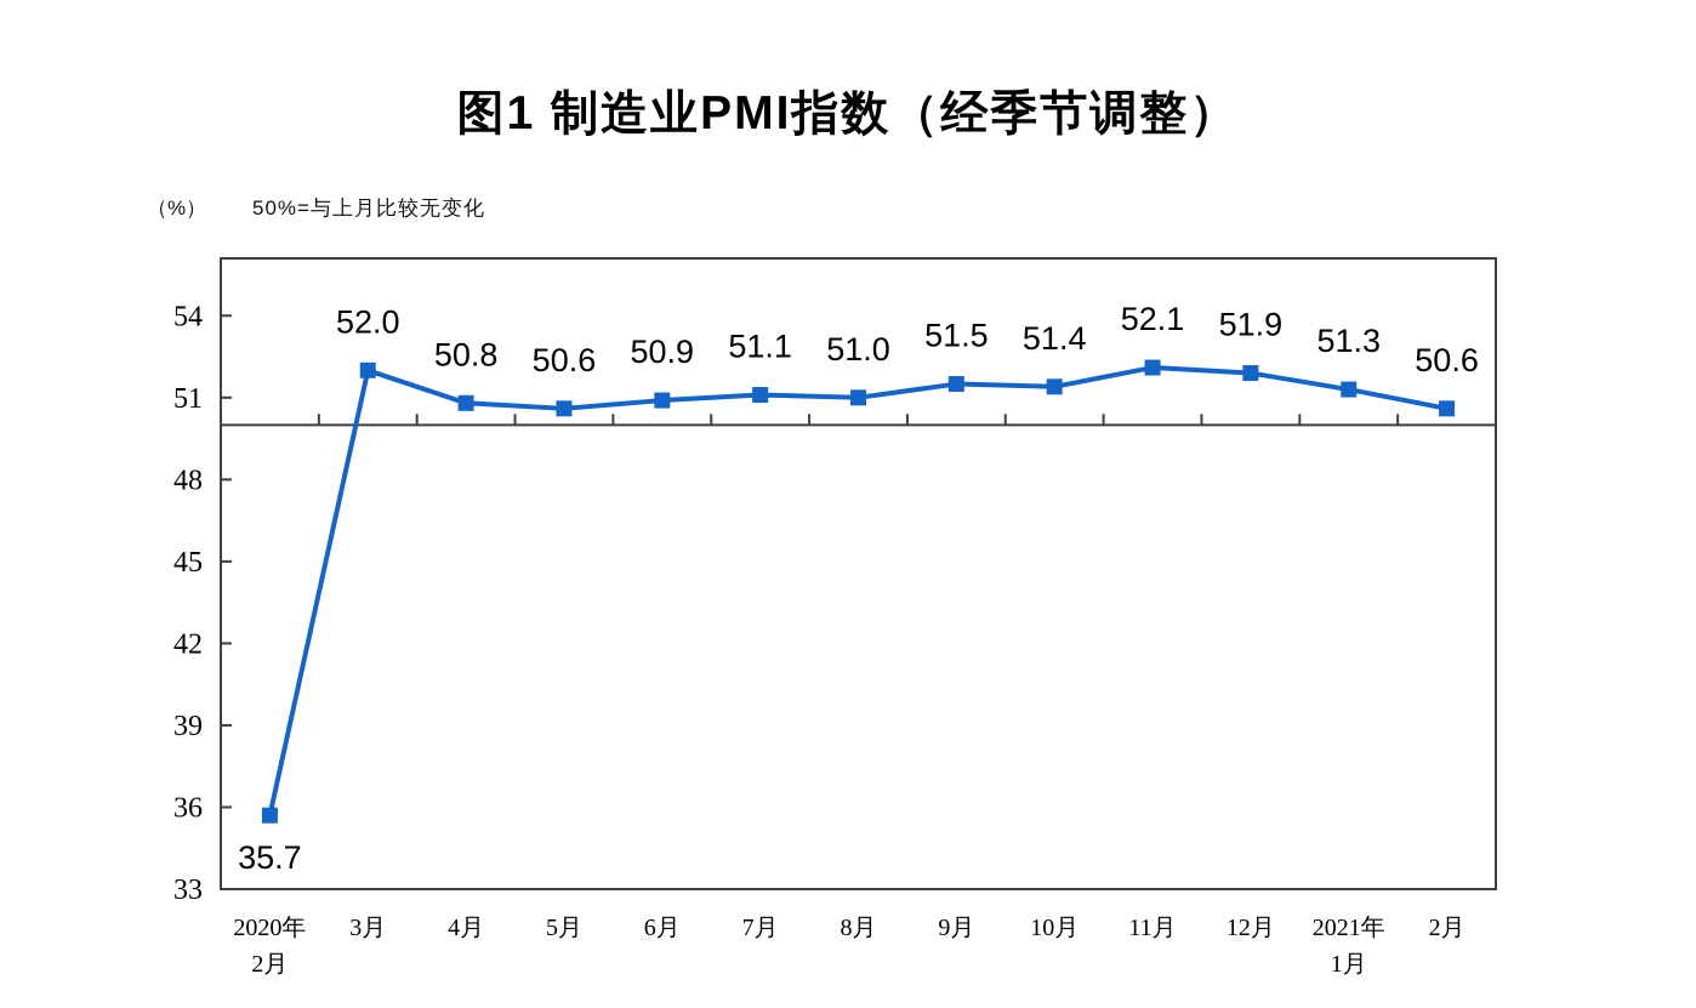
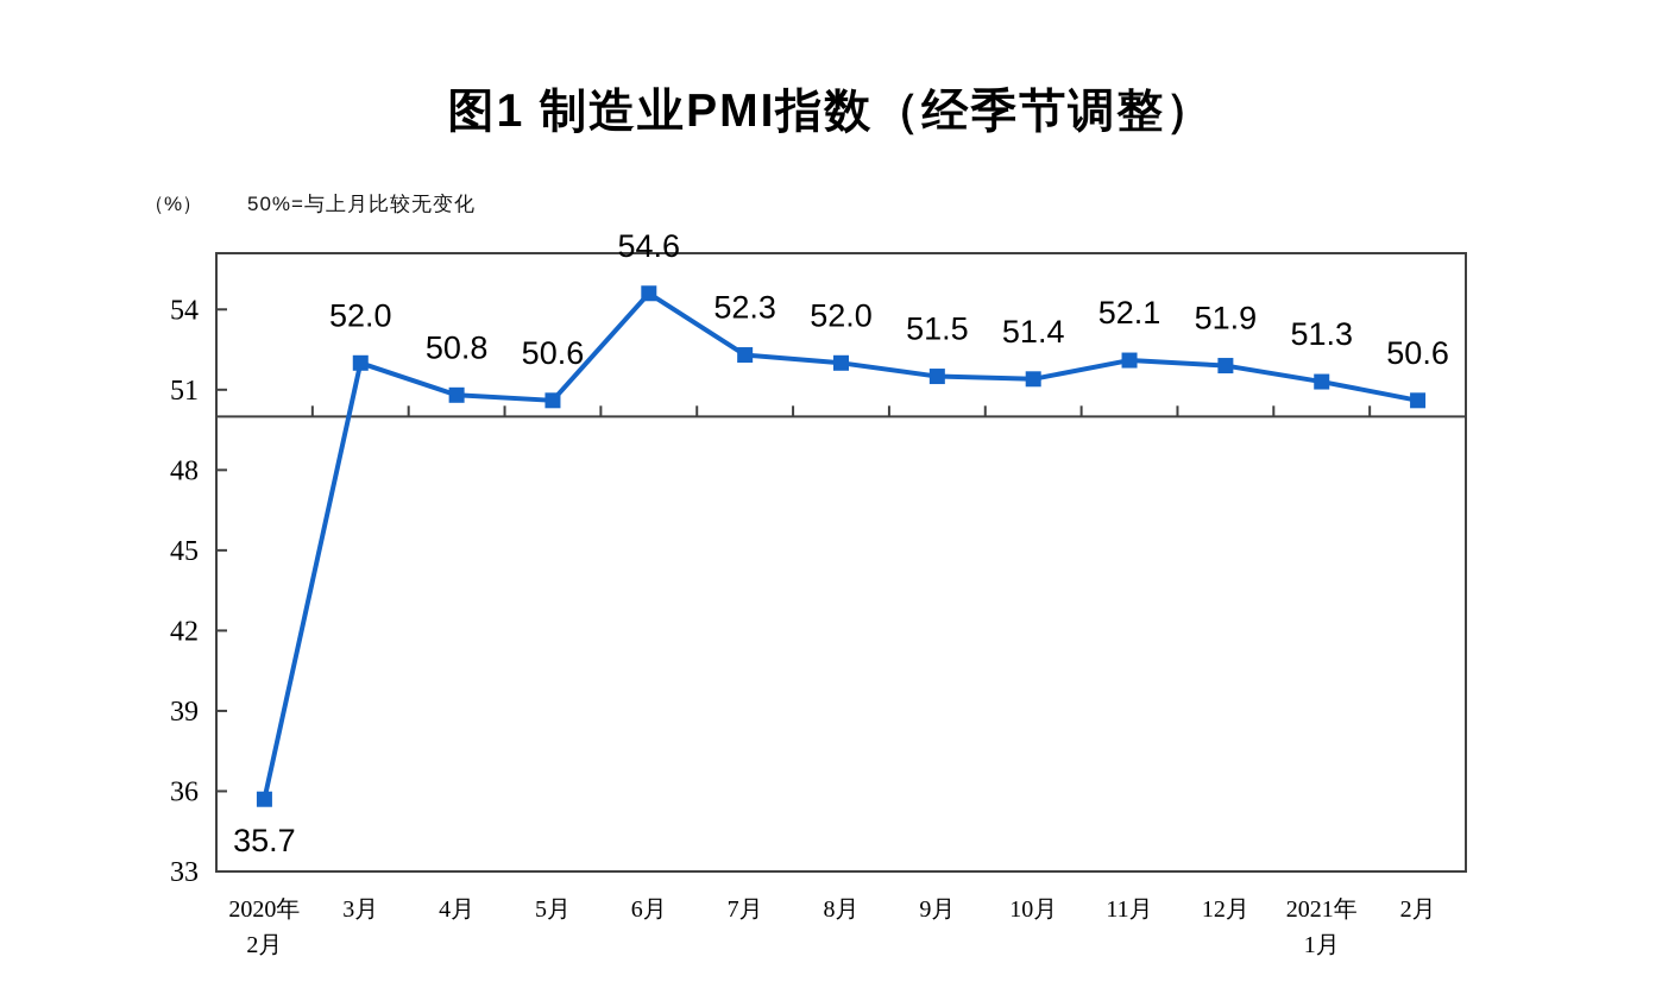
6月: 50.9 -> 54.6
7月: 51.1 -> 52.3
8月: 51.0 -> 52.0
